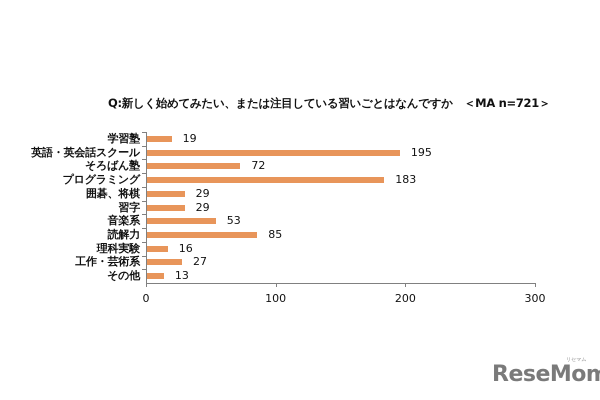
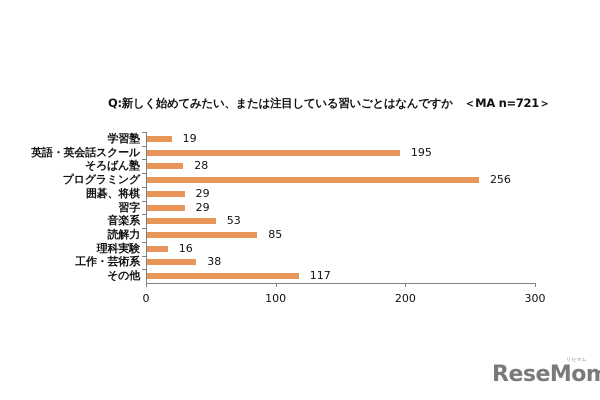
そろばん塾: 72 -> 28
プログラミング: 183 -> 256
工作・芸術系: 27 -> 38
その他: 13 -> 117
